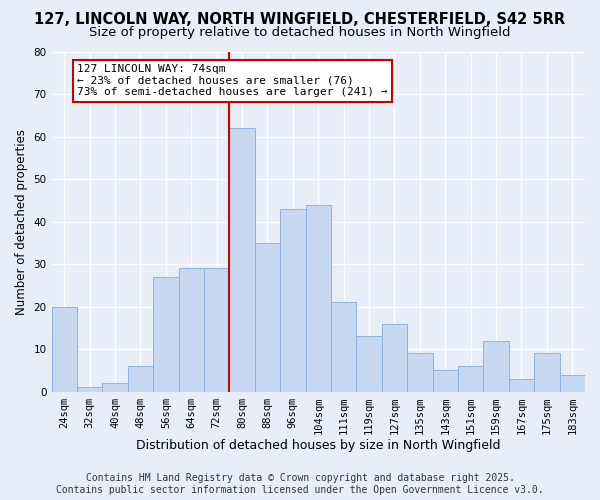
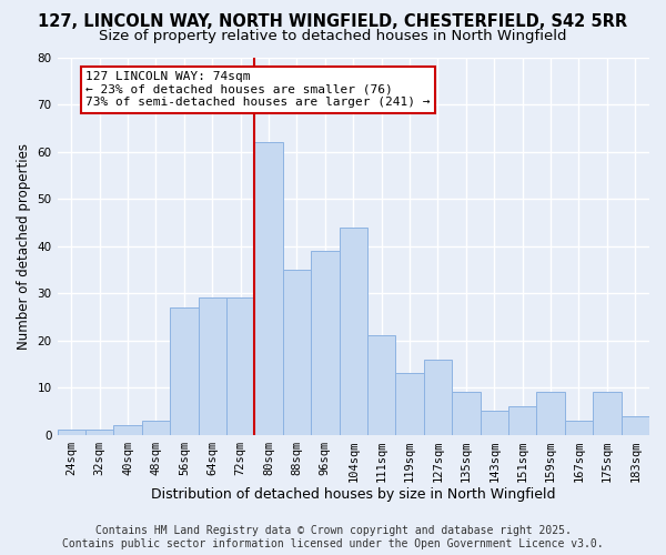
24sqm: 20 -> 1
48sqm: 6 -> 3
96sqm: 43 -> 39
159sqm: 12 -> 9
